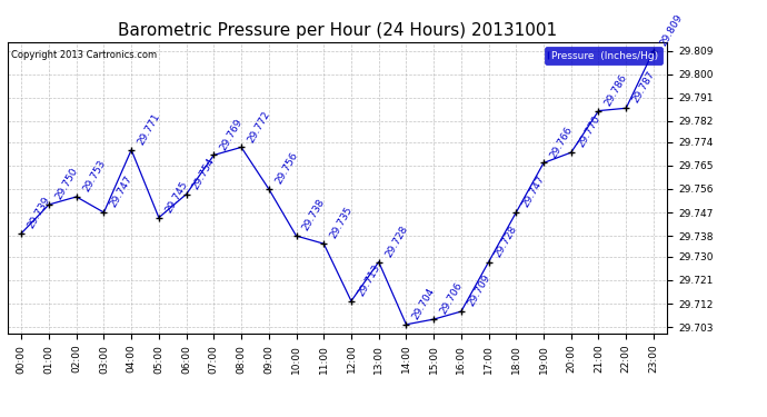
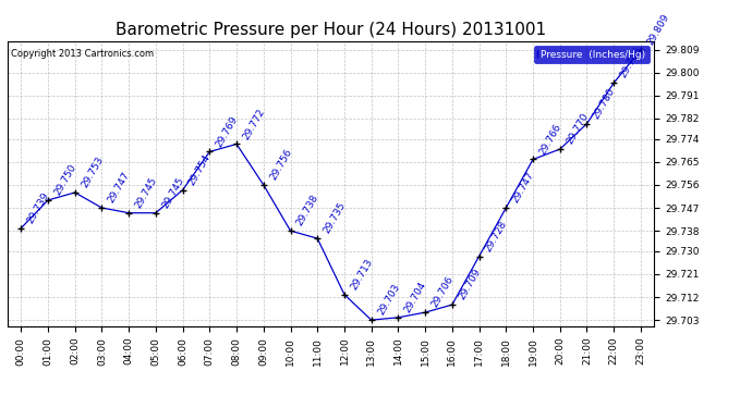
04:00: 29.771 -> 29.745
13:00: 29.728 -> 29.703
21:00: 29.786 -> 29.780
22:00: 29.787 -> 29.796
